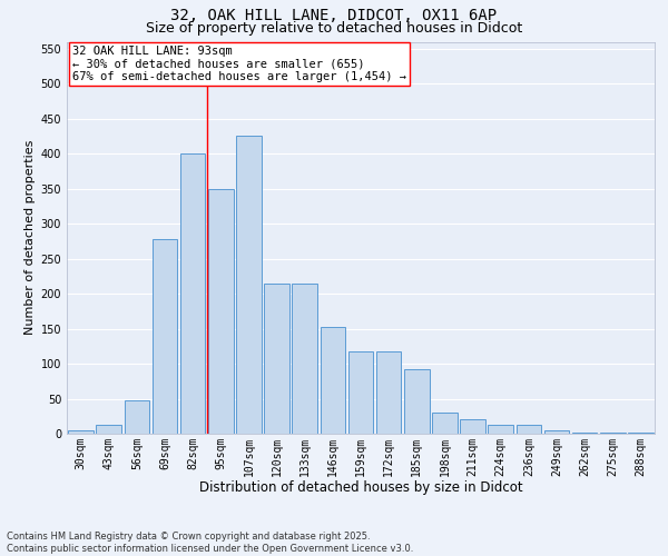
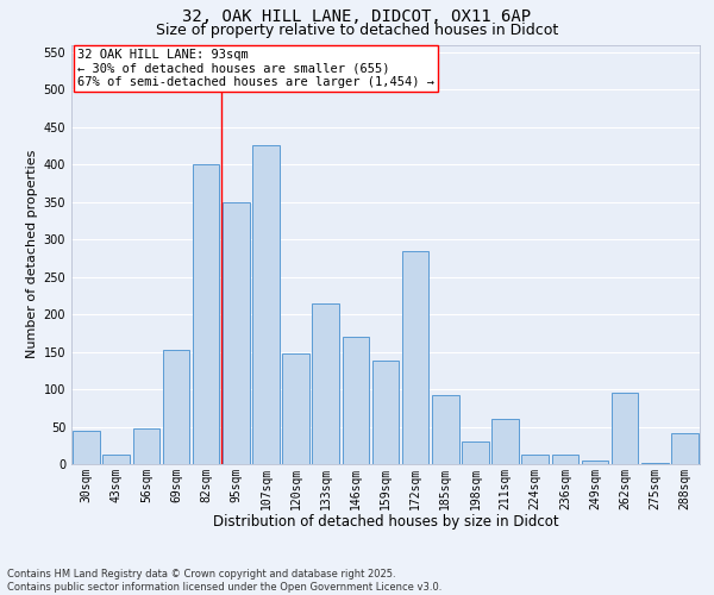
30sqm: 5 -> 44
69sqm: 278 -> 152
120sqm: 215 -> 148
146sqm: 152 -> 170
159sqm: 118 -> 138
172sqm: 118 -> 284
211sqm: 20 -> 60
262sqm: 2 -> 96
288sqm: 1 -> 42
